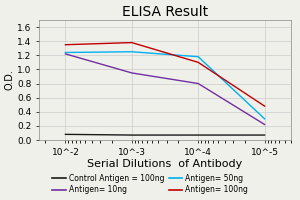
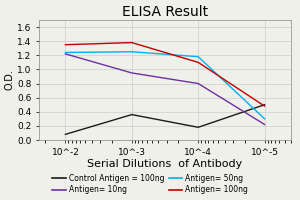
Control Antigen = 100ng/10^-3: 0.07 -> 0.36
Control Antigen = 100ng/10^-4: 0.07 -> 0.18
Control Antigen = 100ng/10^-5: 0.07 -> 0.50
